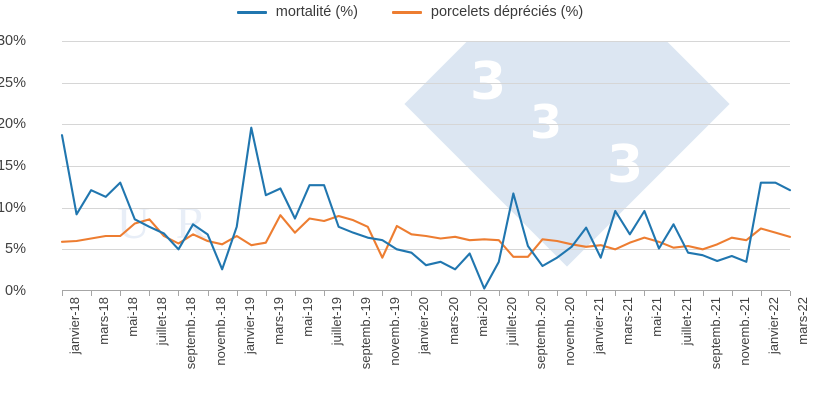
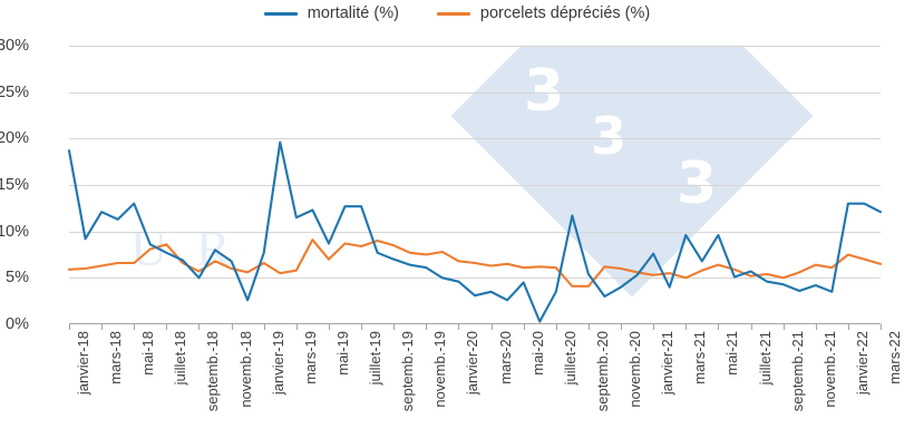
porcelets dépréciés (%)/novemb.-19: 4% -> 8%
mortalité (%)/juillet-21: 8% -> 6%
